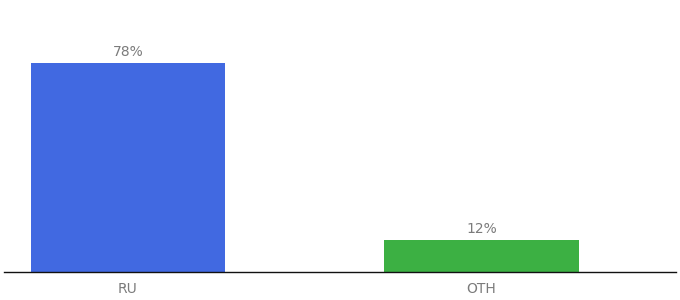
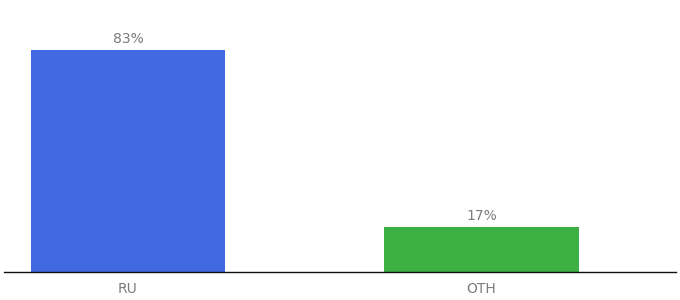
RU: 78% -> 83%
OTH: 12% -> 17%
